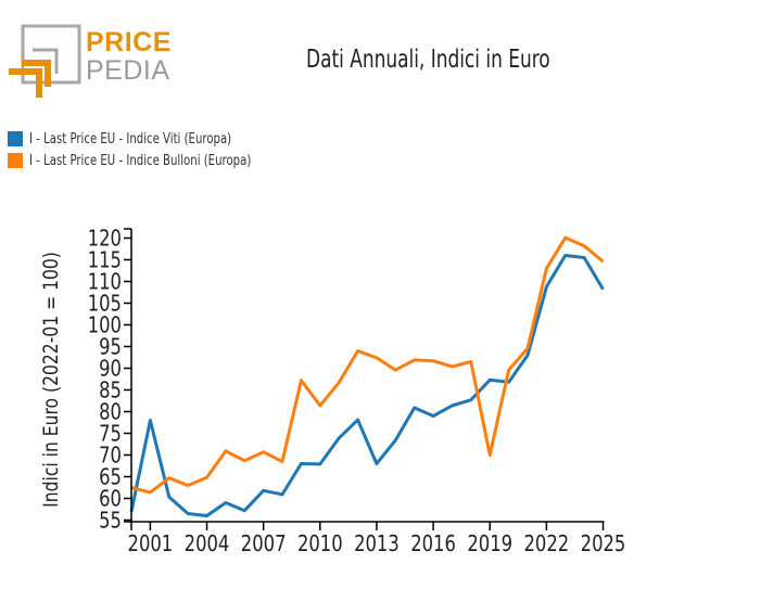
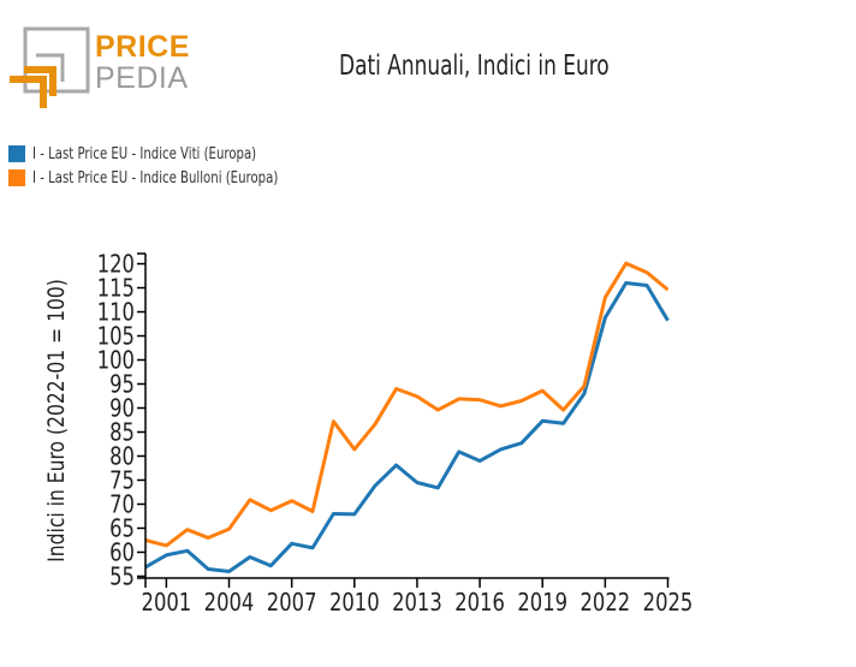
I - Last Price EU - Indice Viti (Europa)/2001: 78 -> 59
I - Last Price EU - Indice Viti (Europa)/2013: 68 -> 74
I - Last Price EU - Indice Bulloni (Europa)/2019: 70 -> 94
